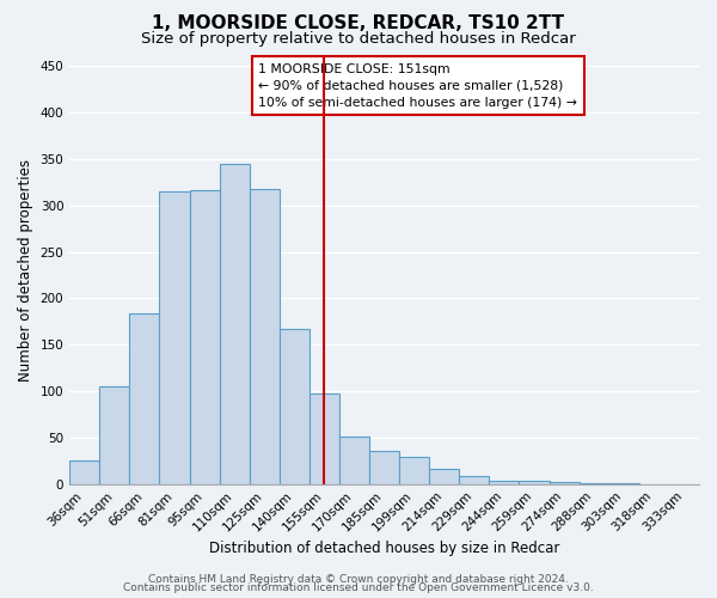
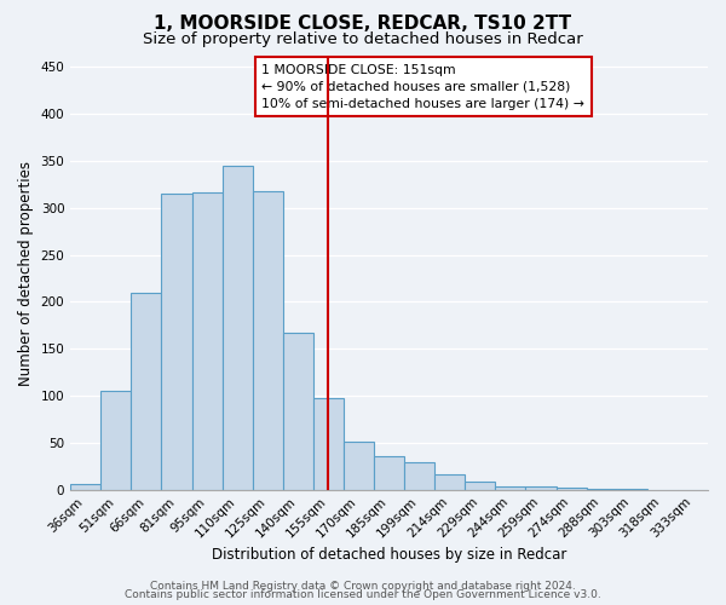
36sqm: 26 -> 6
66sqm: 184 -> 210
